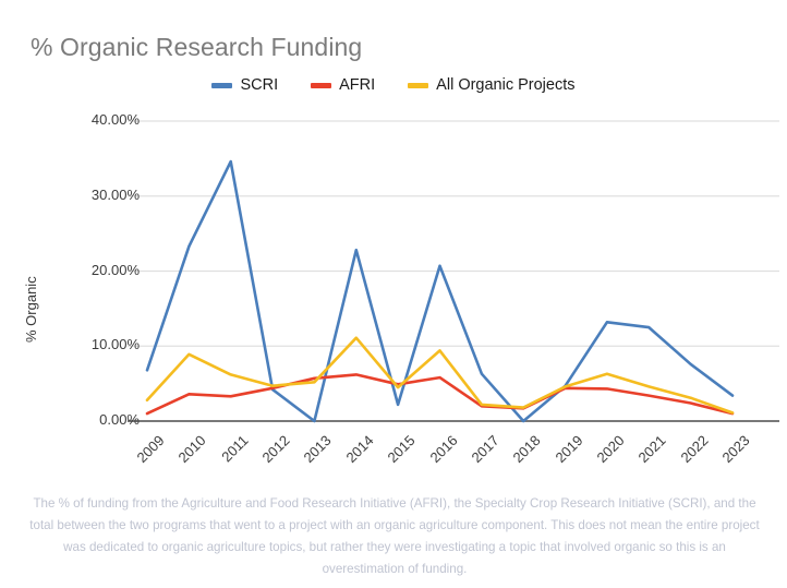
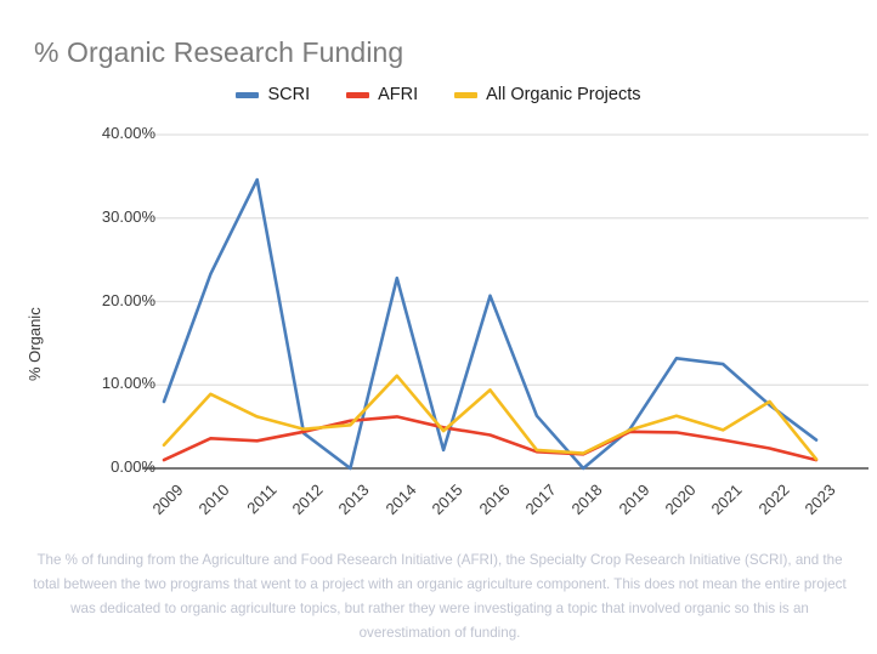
SCRI/2009: 7% -> 8%
AFRI/2016: 6% -> 4%
All Organic Projects/2022: 3% -> 8%
